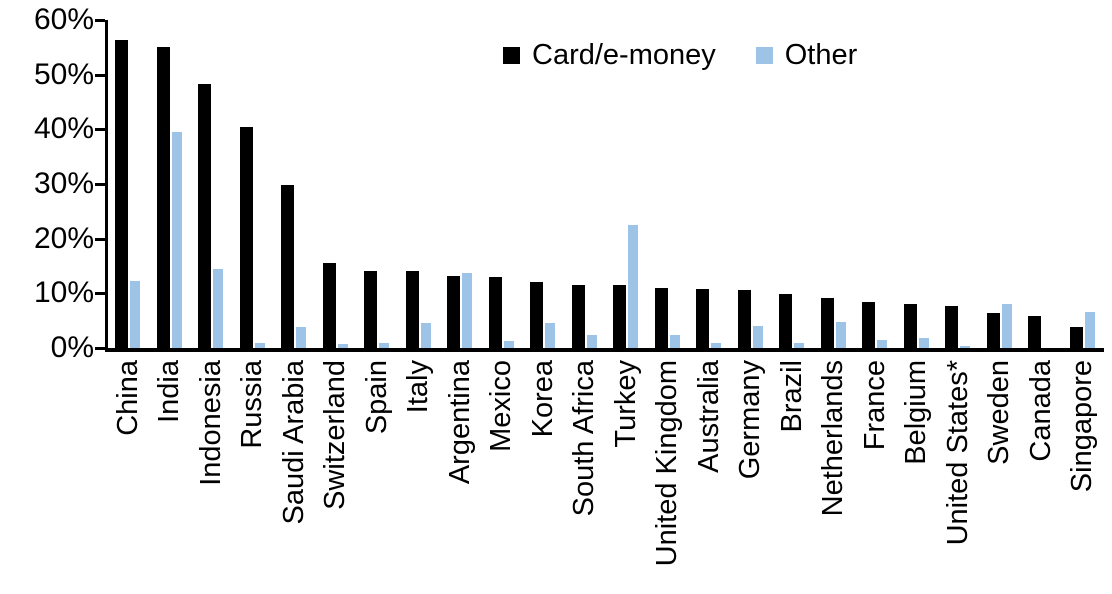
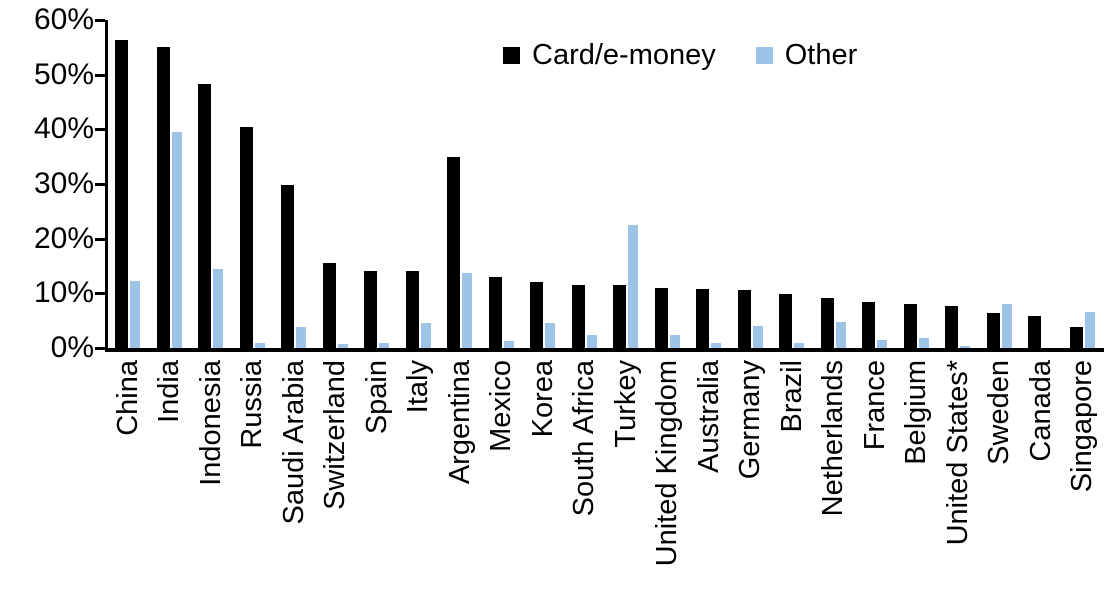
Card/e-money/Argentina: 13% -> 35%
